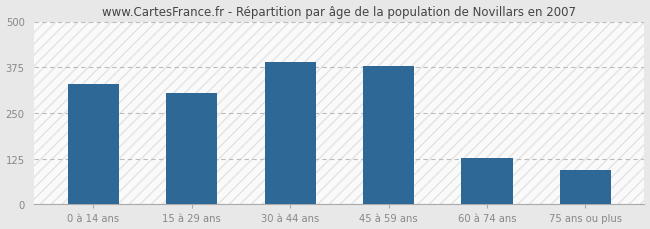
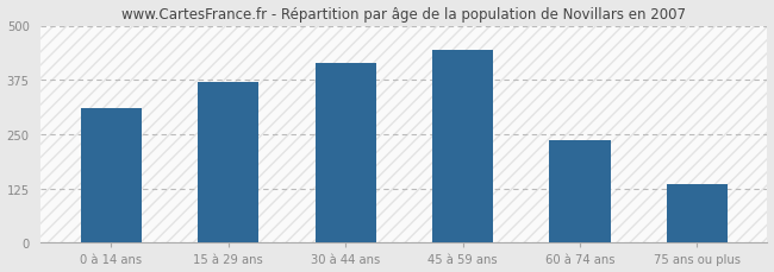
0 à 14 ans: 330 -> 310
15 à 29 ans: 305 -> 370
30 à 44 ans: 390 -> 415
45 à 59 ans: 378 -> 445
60 à 74 ans: 128 -> 235
75 ans ou plus: 95 -> 135
